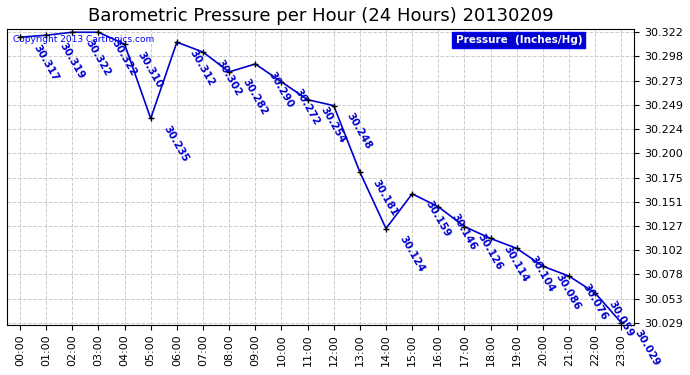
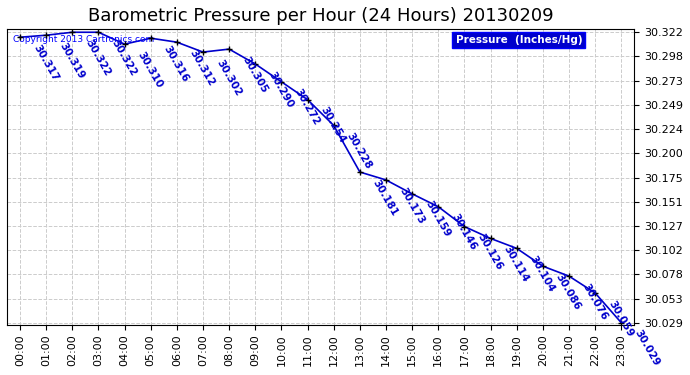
05:00: 30.235 -> 30.316
08:00: 30.282 -> 30.305
12:00: 30.248 -> 30.228
14:00: 30.124 -> 30.173
